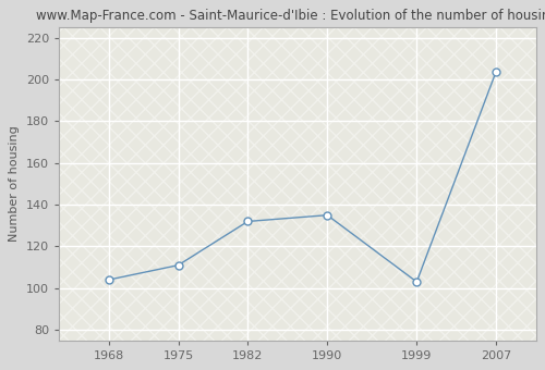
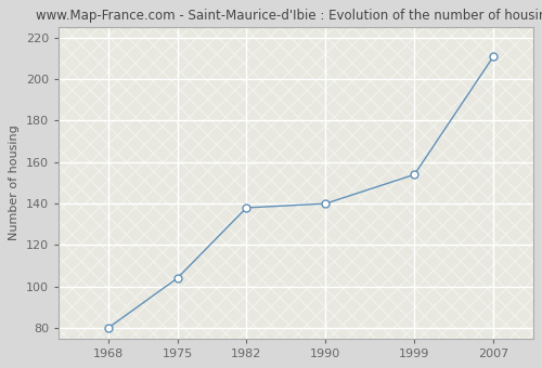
1968: 104 -> 80
1975: 111 -> 104
1982: 132 -> 138
1990: 135 -> 140
1999: 103 -> 154
2007: 204 -> 211
